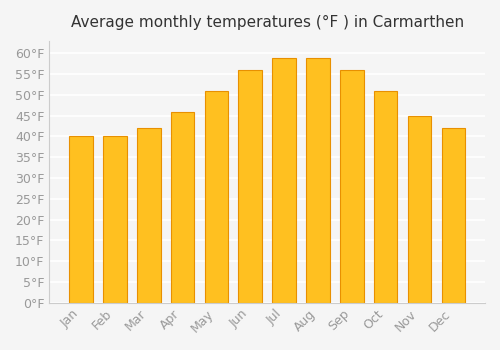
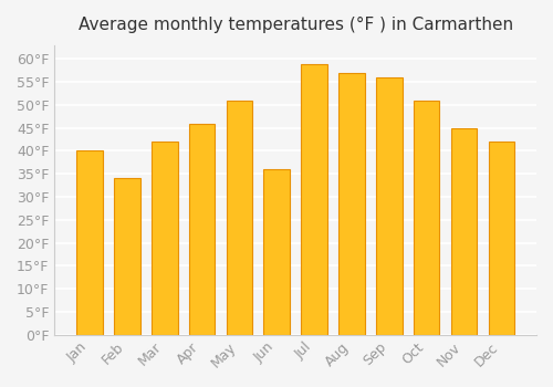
Feb: 40°F -> 34°F
Jun: 56°F -> 36°F
Aug: 59°F -> 57°F
